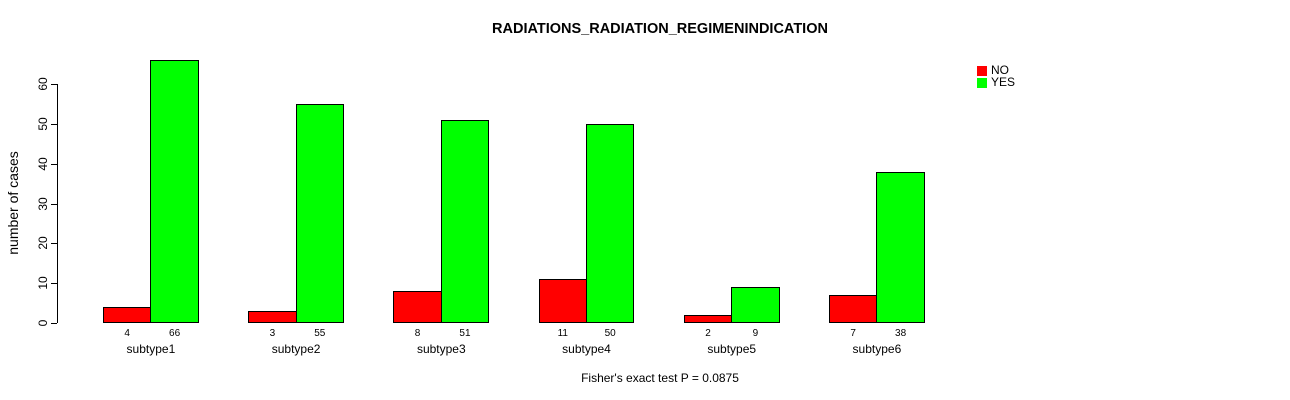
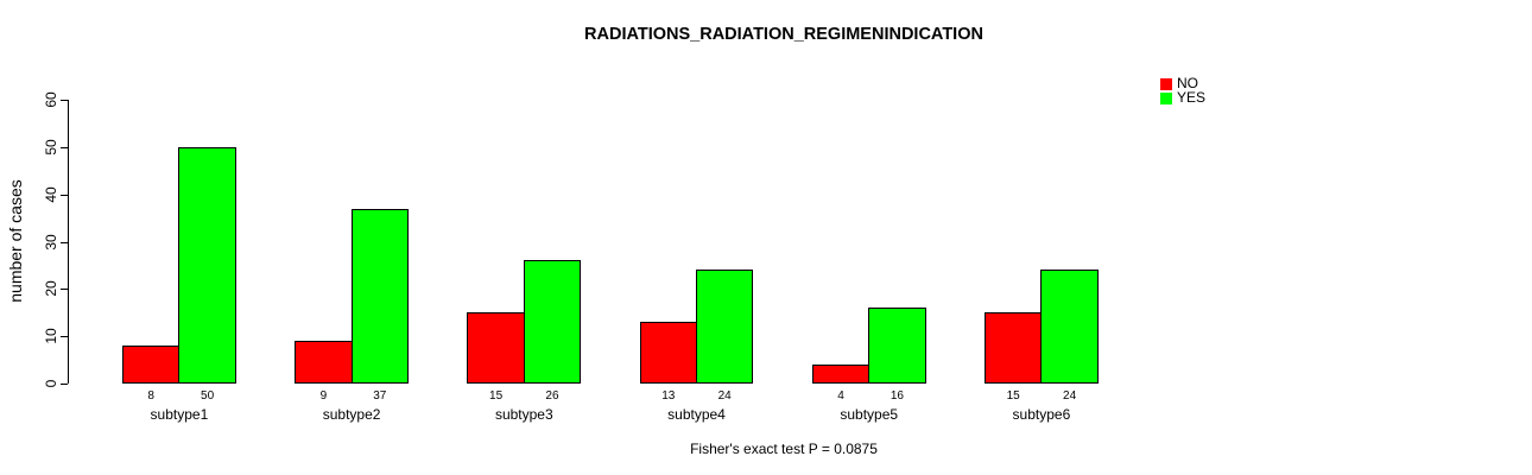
NO/subtype1: 4 -> 8
YES/subtype1: 66 -> 50
NO/subtype2: 3 -> 9
YES/subtype2: 55 -> 37
NO/subtype3: 8 -> 15
YES/subtype3: 51 -> 26
NO/subtype4: 11 -> 13
YES/subtype4: 50 -> 24
NO/subtype5: 2 -> 4
YES/subtype5: 9 -> 16
NO/subtype6: 7 -> 15
YES/subtype6: 38 -> 24
